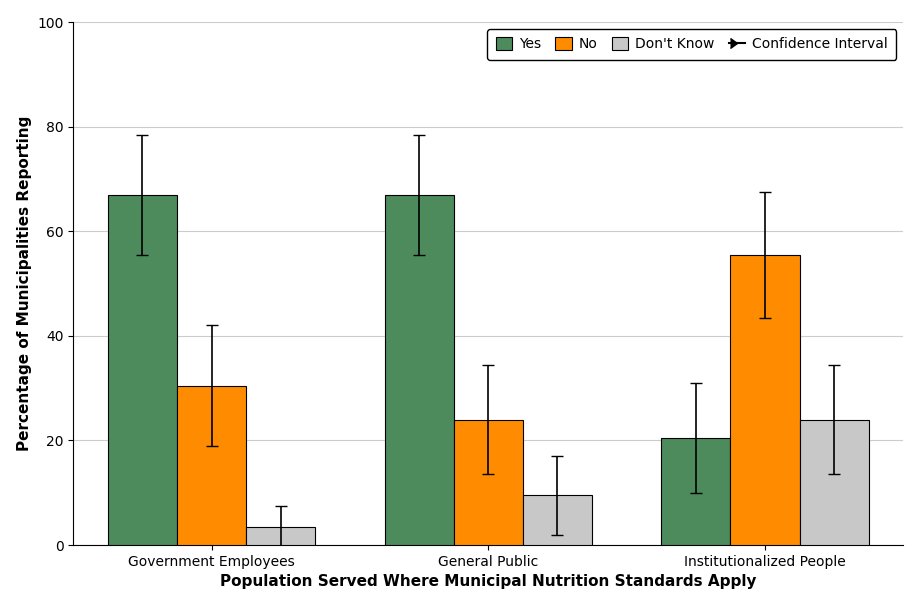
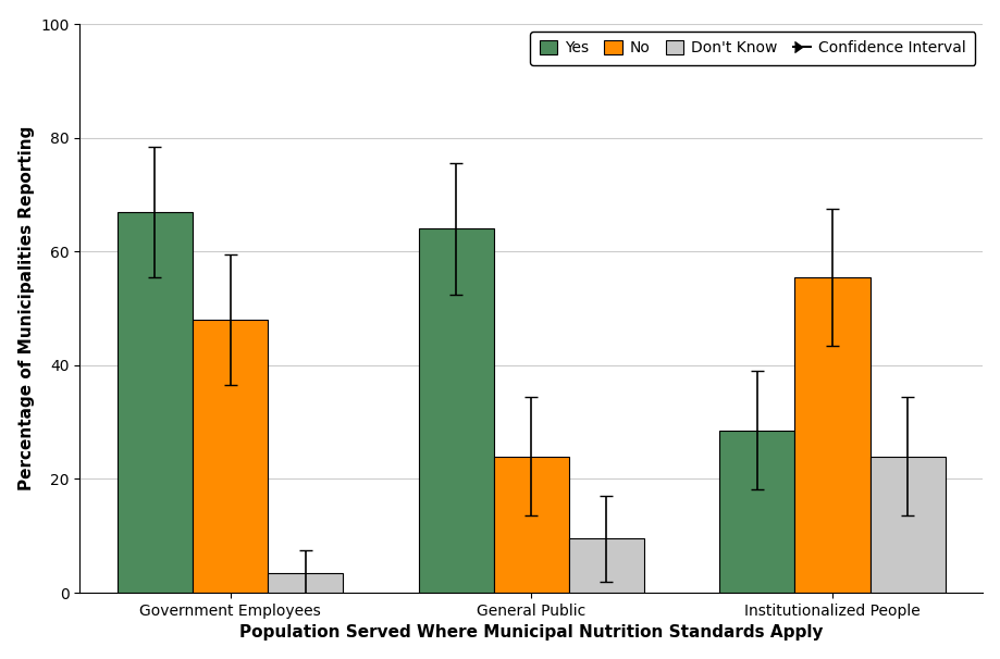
No/Government Employees: 30.5 -> 48.0
Yes/General Public: 67.0 -> 64.0
Yes/Institutionalized People: 20.5 -> 28.6
